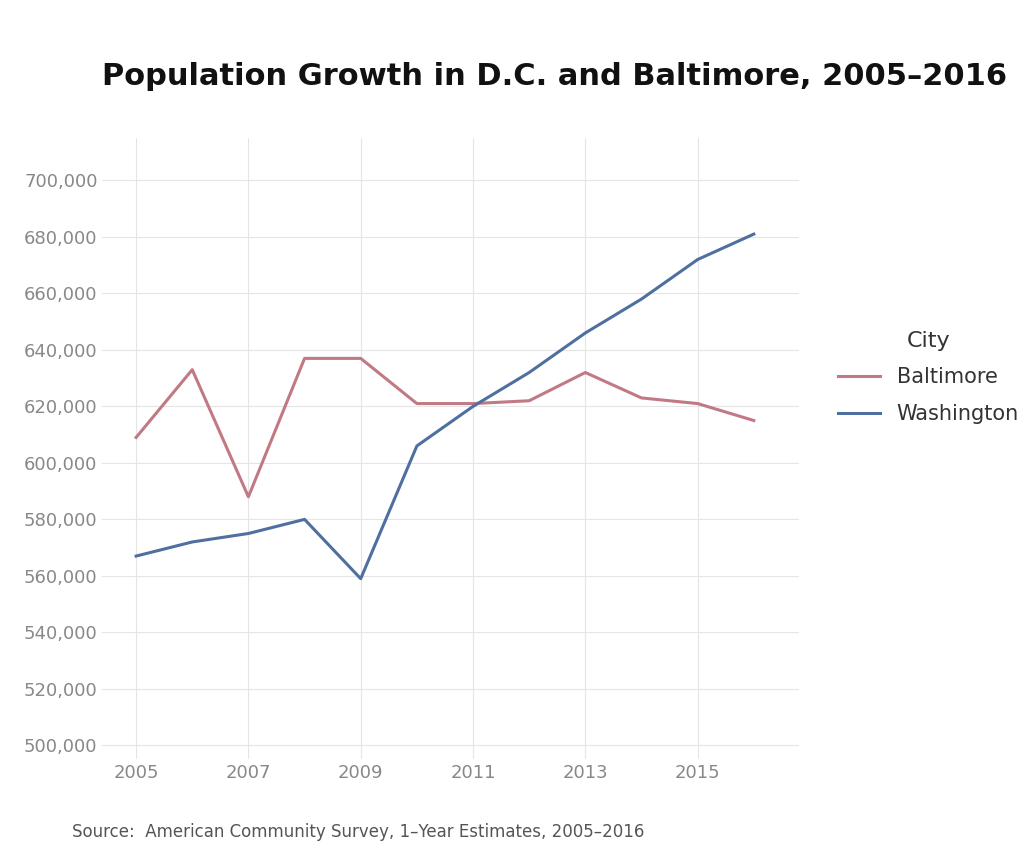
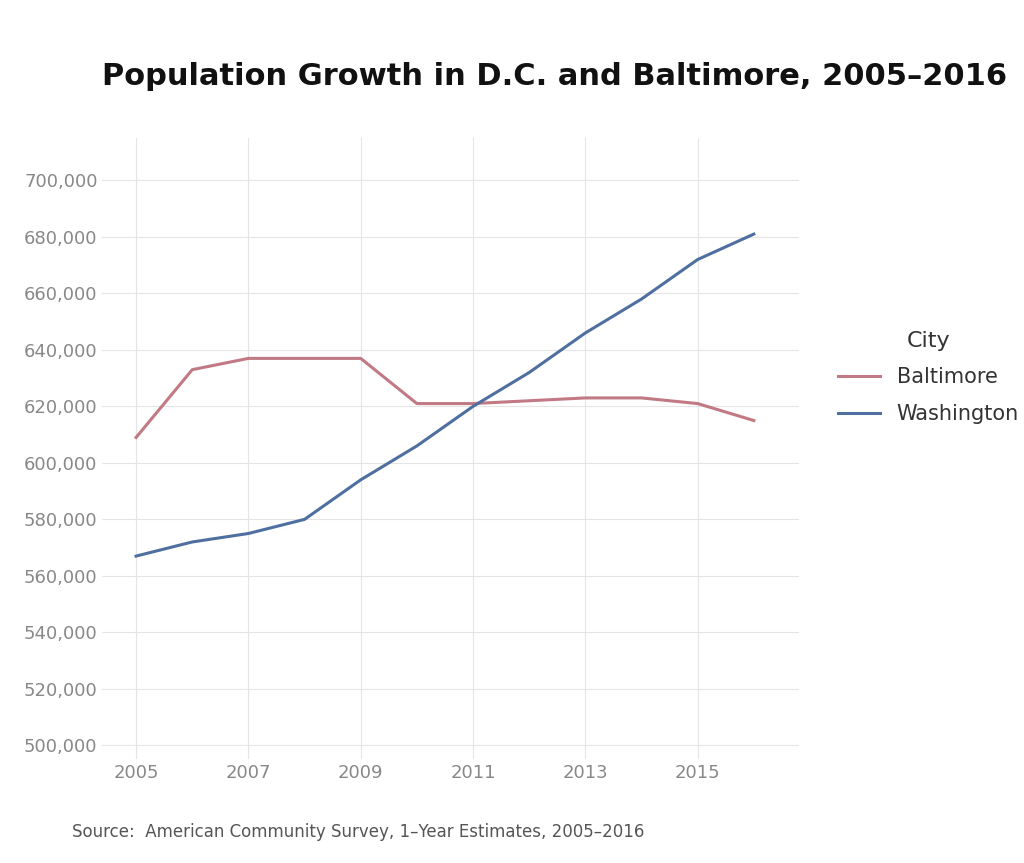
Baltimore/2007: 588,000 -> 637,000
Washington/2009: 559,000 -> 594,000
Baltimore/2013: 632,000 -> 623,000
